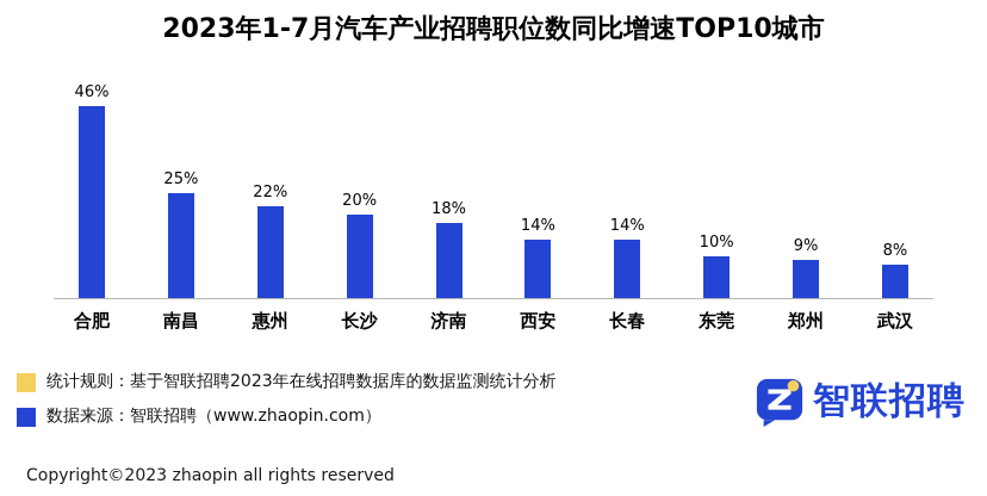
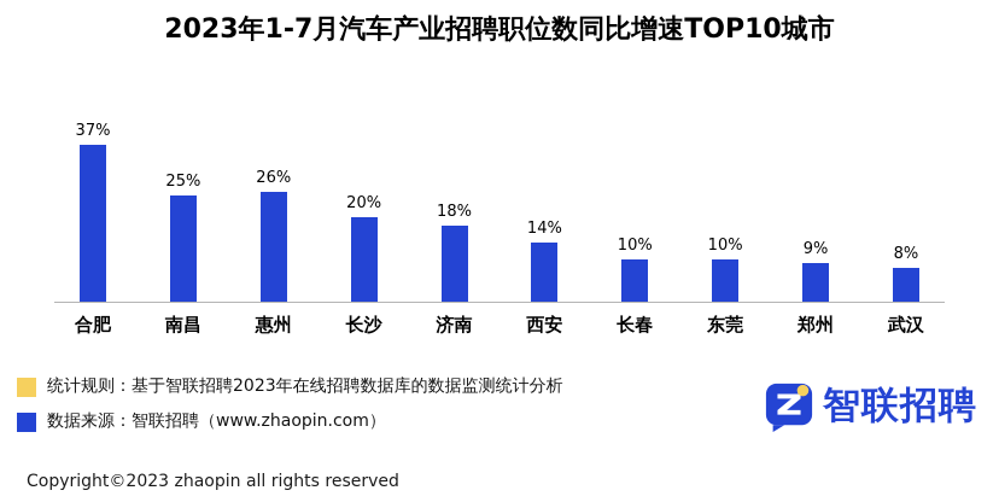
合肥: 46% -> 37%
惠州: 22% -> 26%
长春: 14% -> 10%
